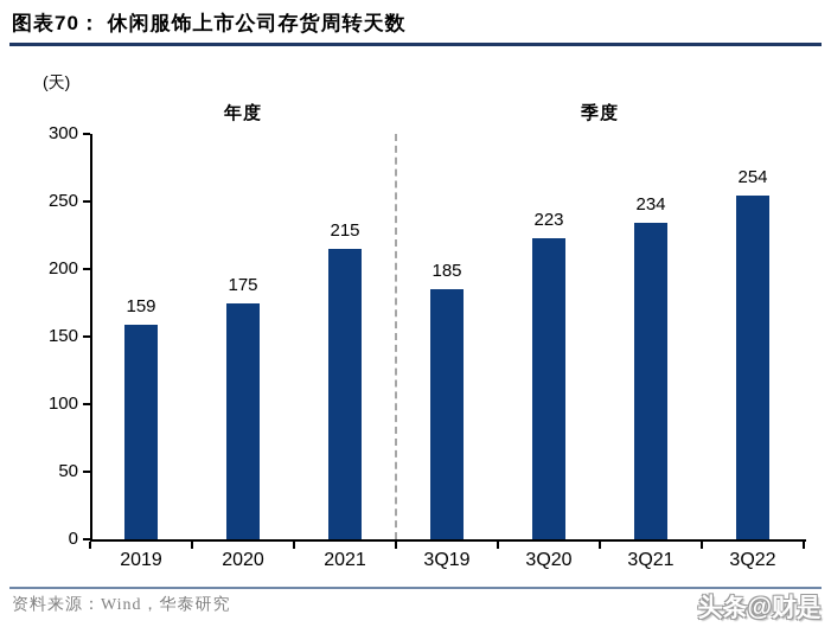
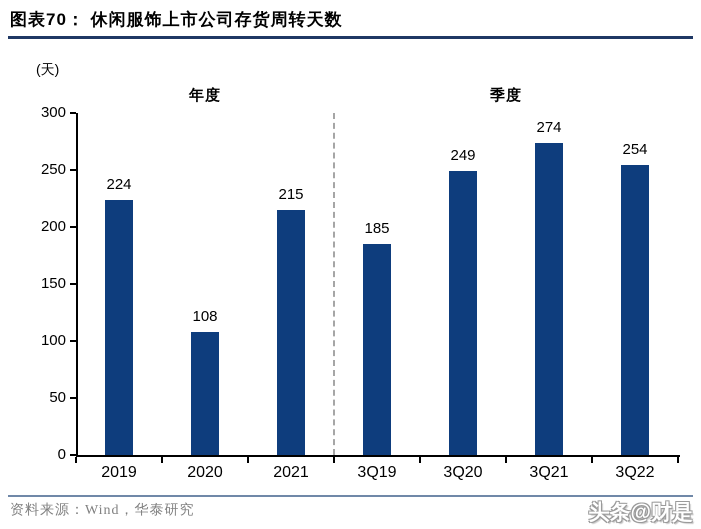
2019: 159 -> 224
2020: 175 -> 108
3Q20: 223 -> 249
3Q21: 234 -> 274
